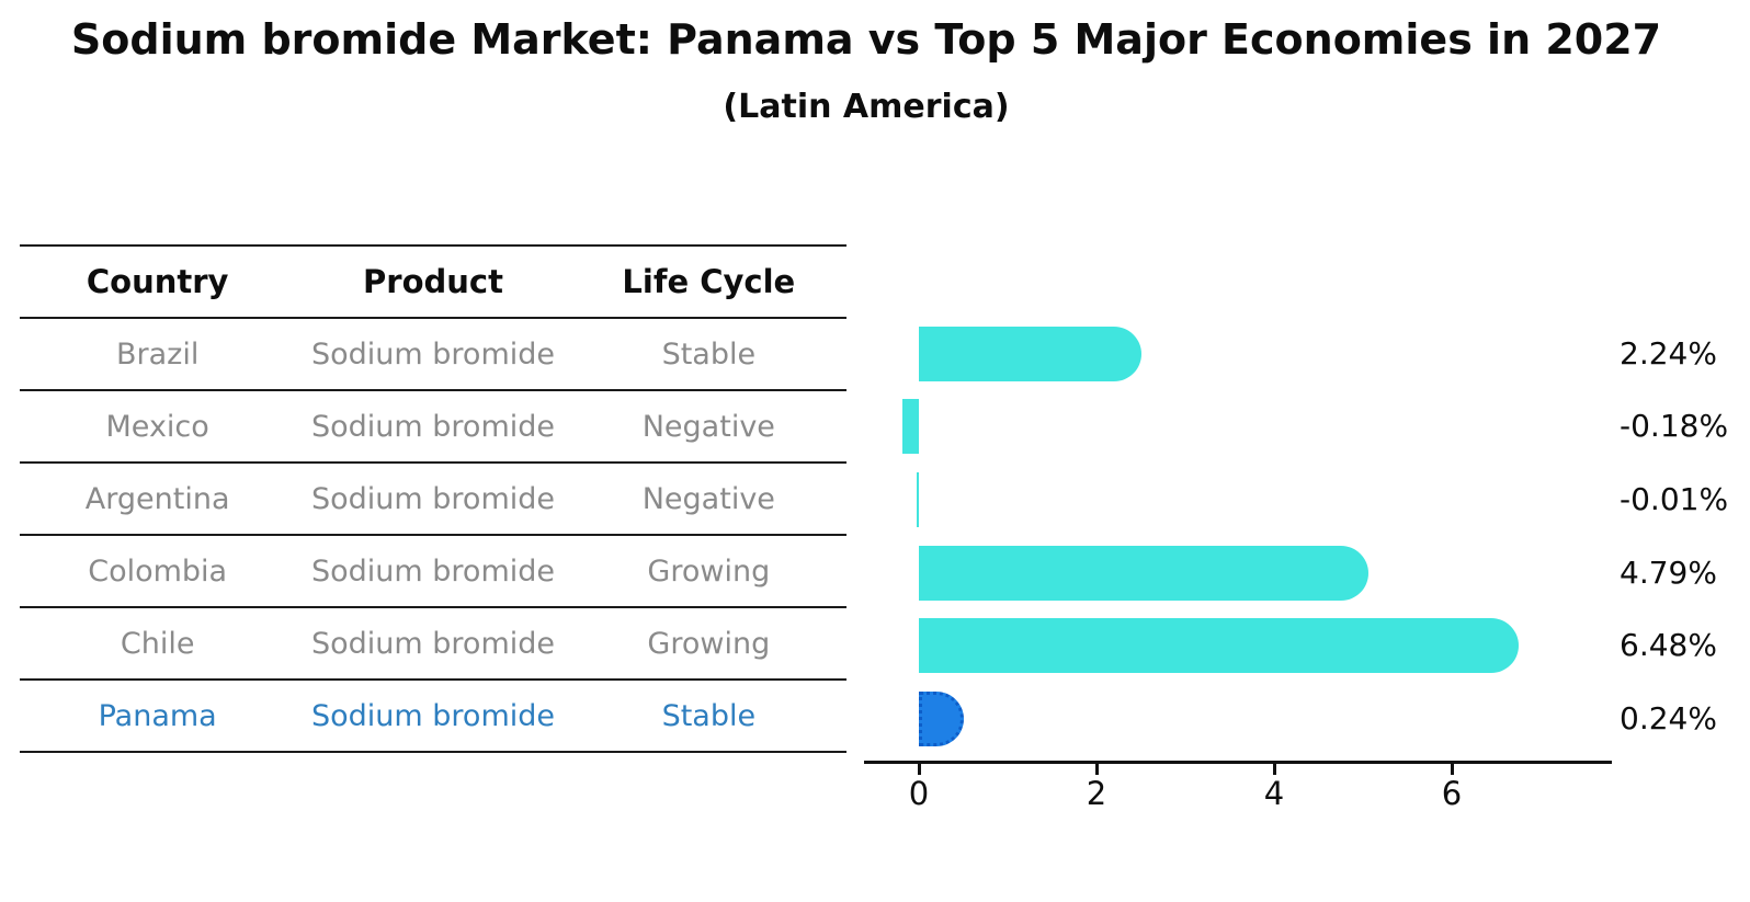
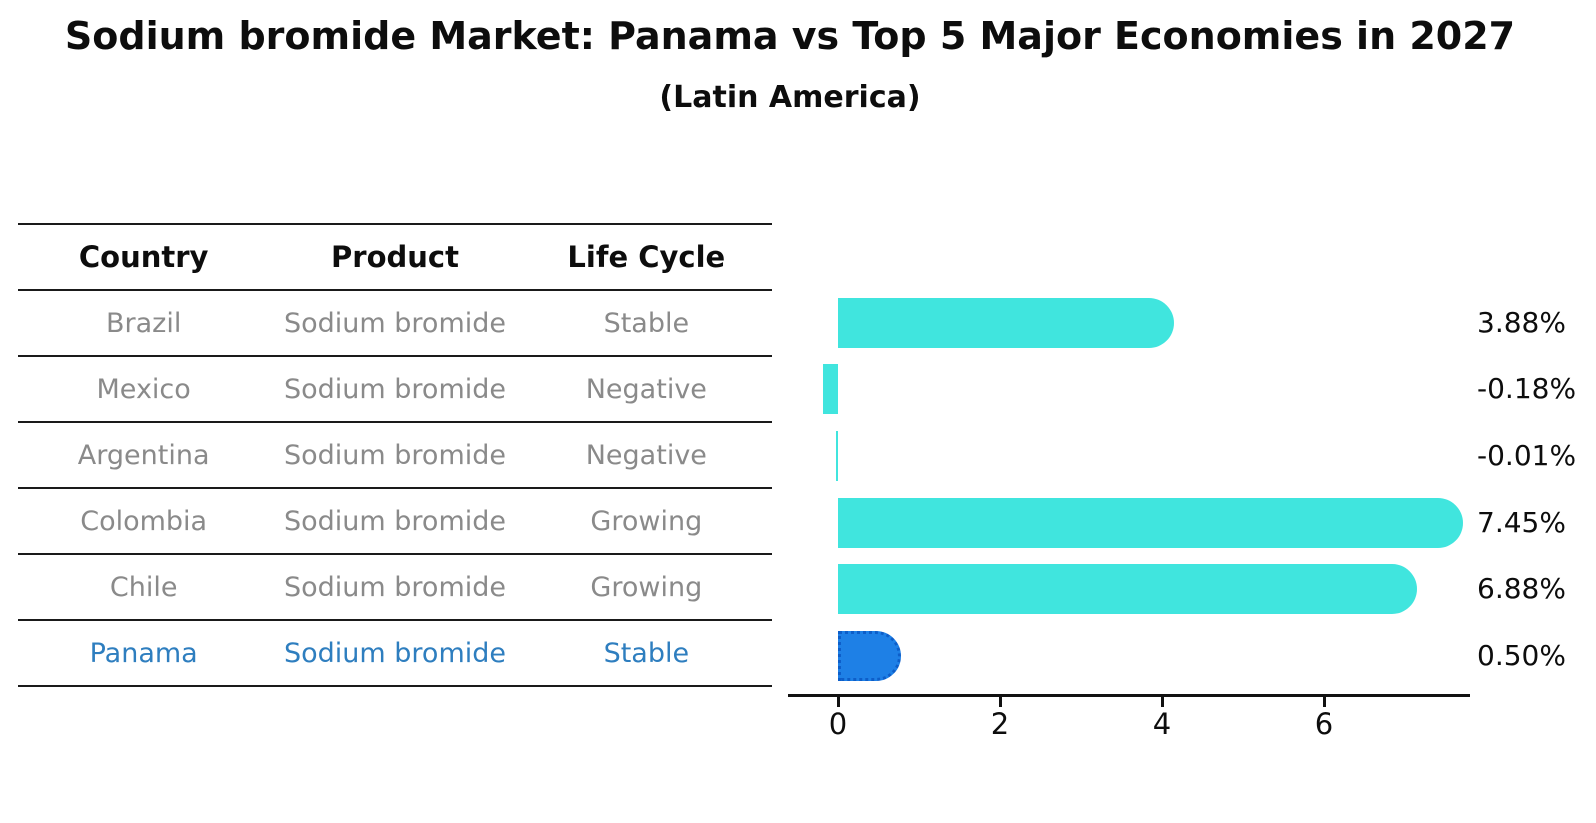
Brazil: 2.24% -> 3.88%
Colombia: 4.79% -> 7.45%
Chile: 6.48% -> 6.88%
Panama: 0.24% -> 0.50%
